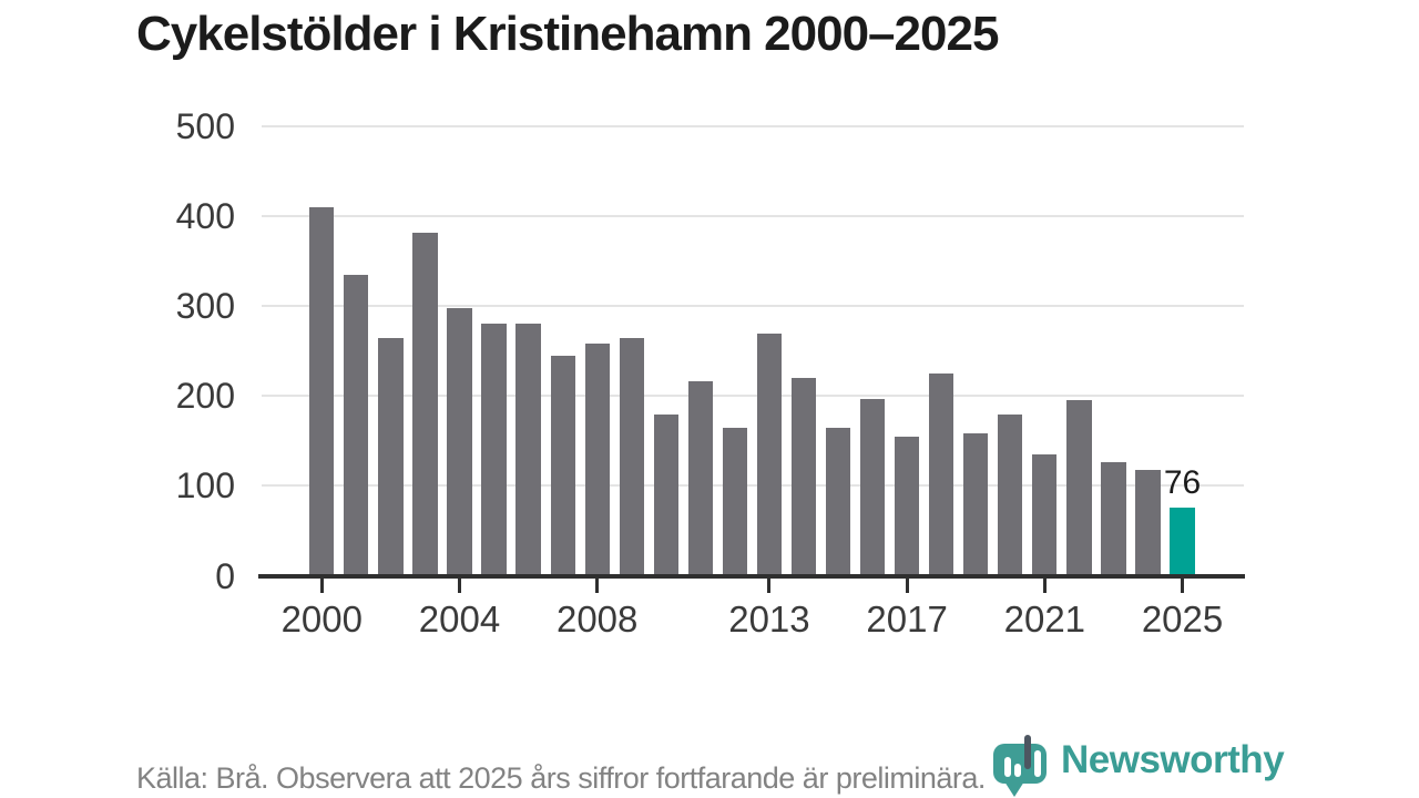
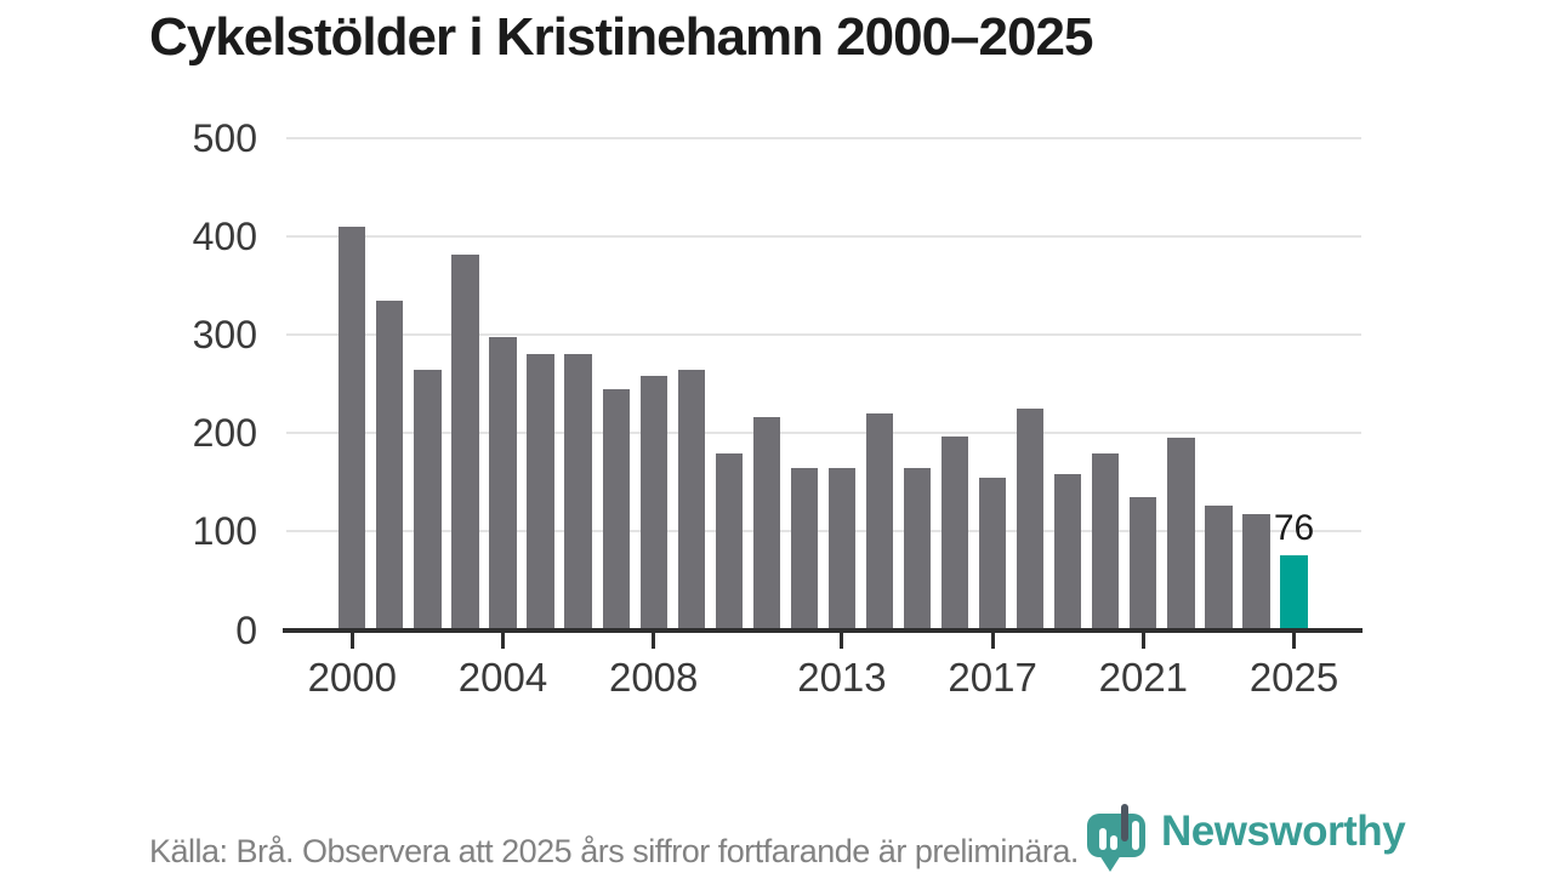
2013: 270 -> 160
